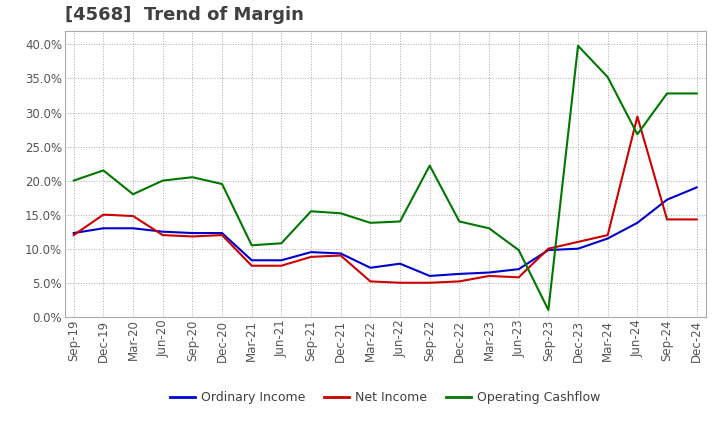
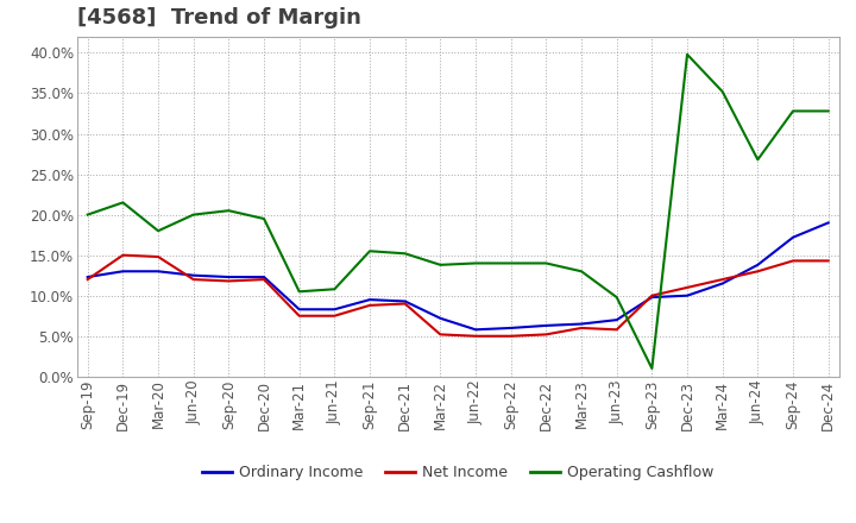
Ordinary Income/Jun-22: 7.8% -> 5.8%
Operating Cashflow/Sep-22: 22.2% -> 14.0%
Net Income/Jun-24: 29.4% -> 13.0%
